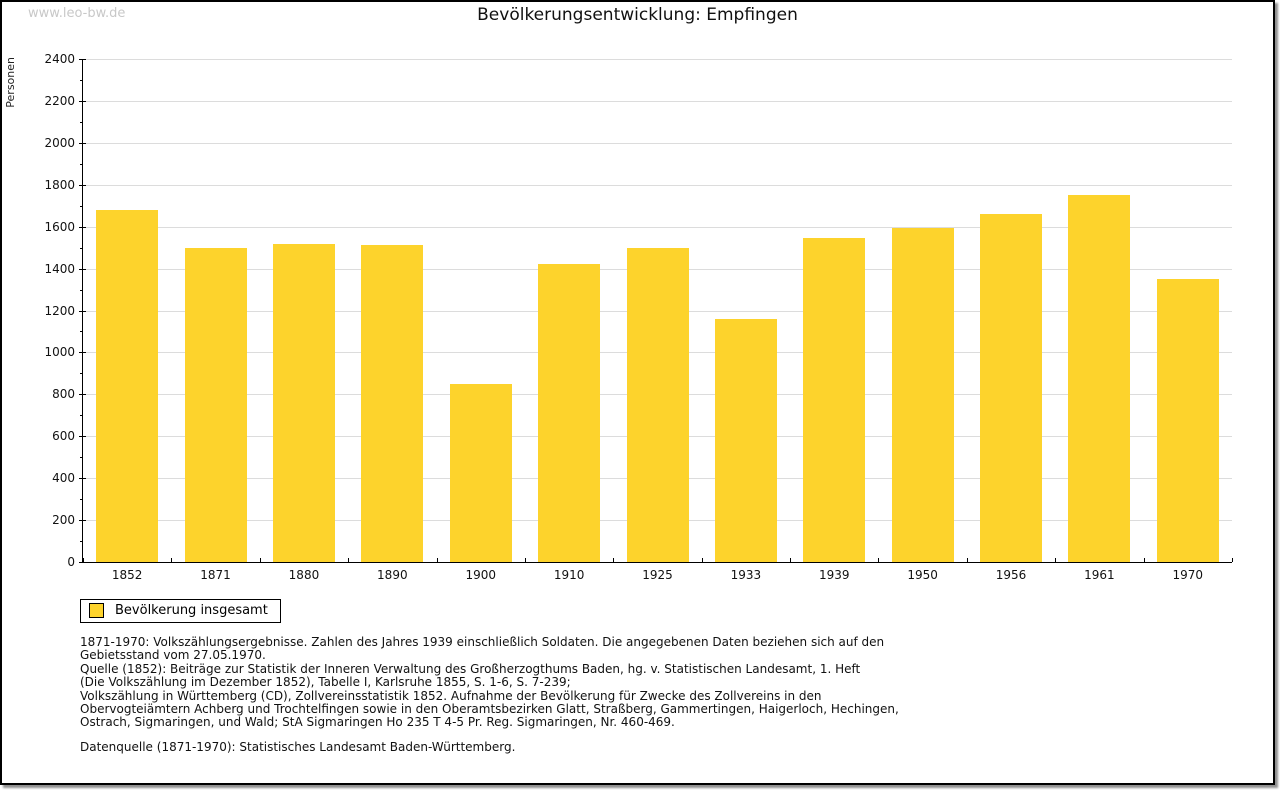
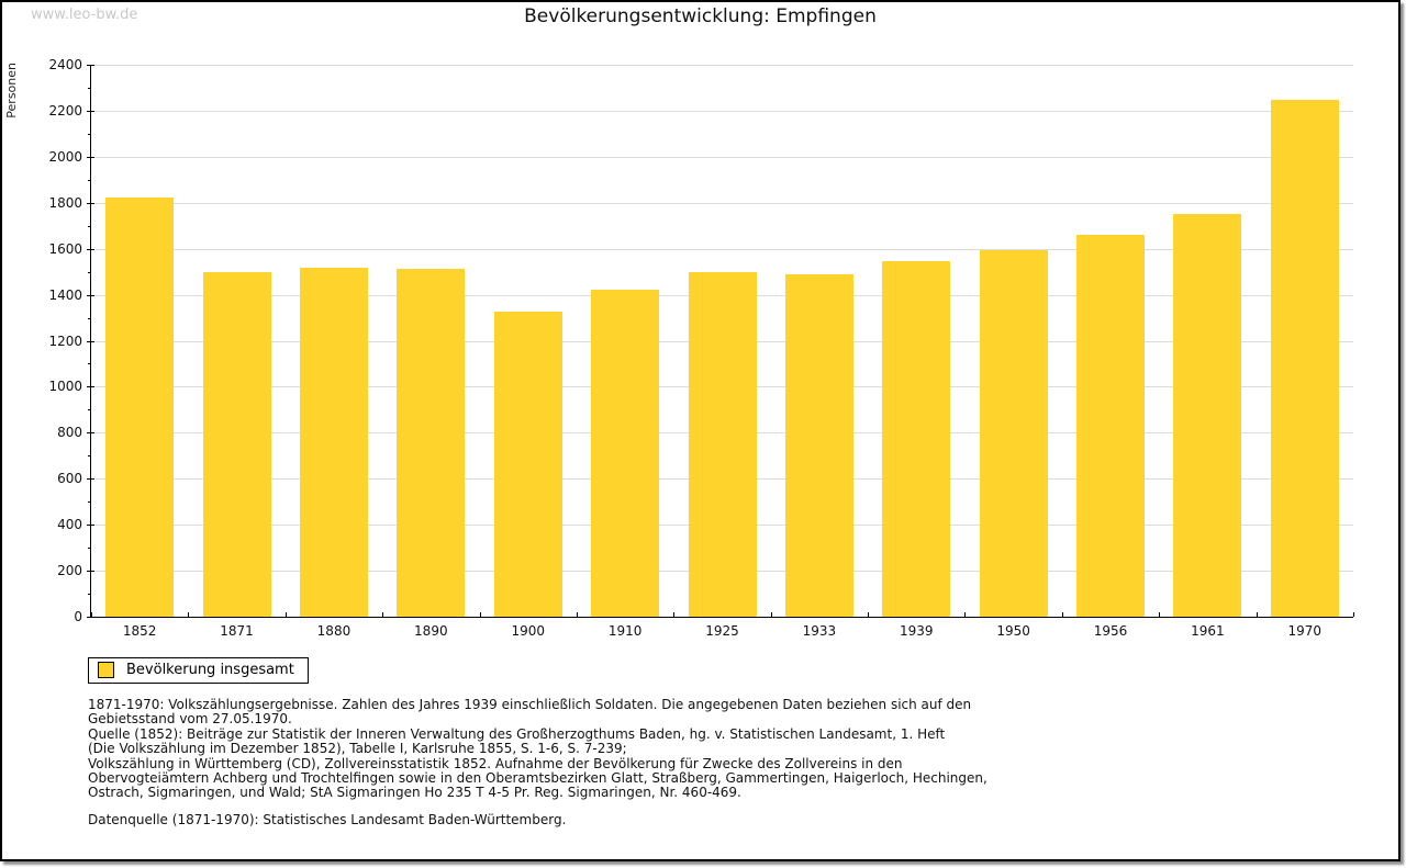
1852: 1680 -> 1820
1900: 850 -> 1330
1933: 1160 -> 1490
1970: 1350 -> 2250
